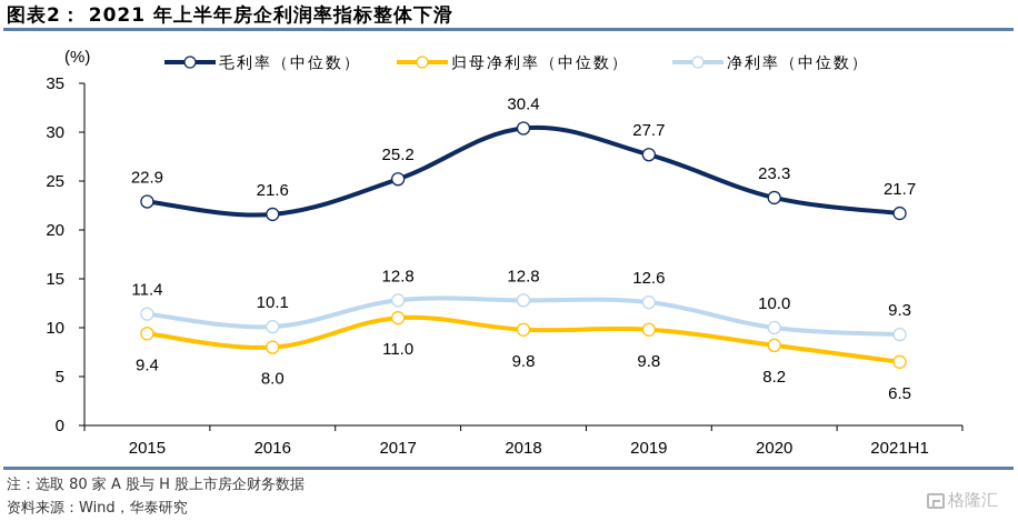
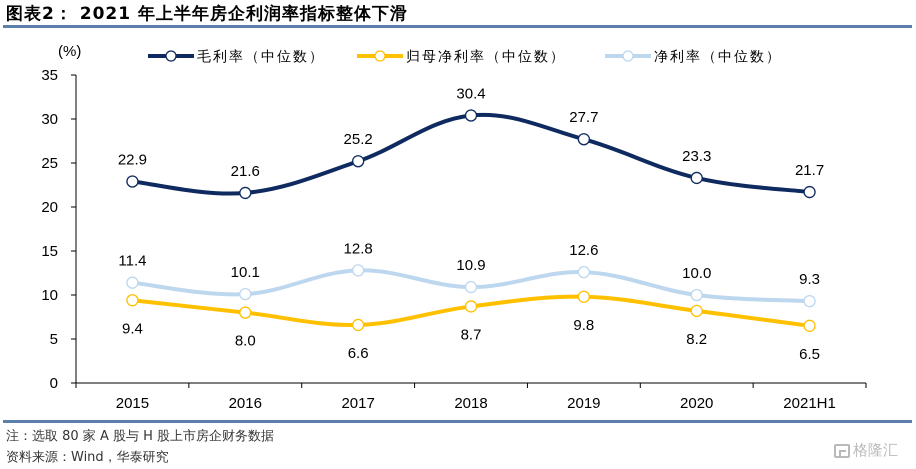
归母净利率（中位数）/2017: 11.0 -> 6.6
归母净利率（中位数）/2018: 9.8 -> 8.7
净利率（中位数）/2018: 12.8 -> 10.9
